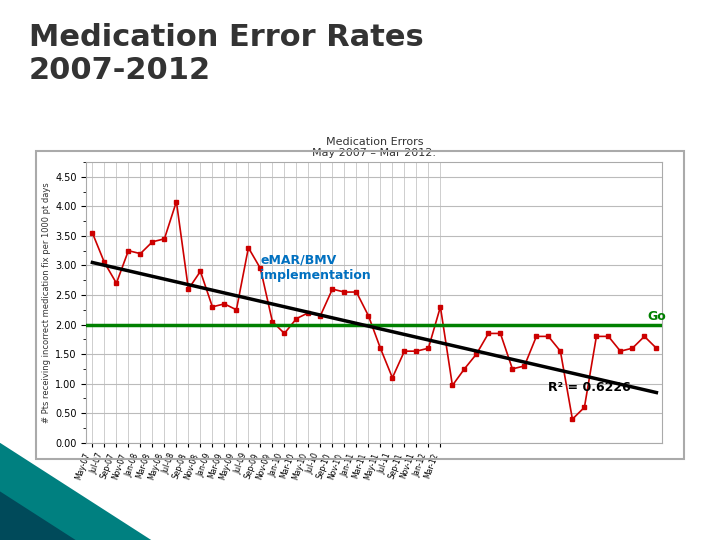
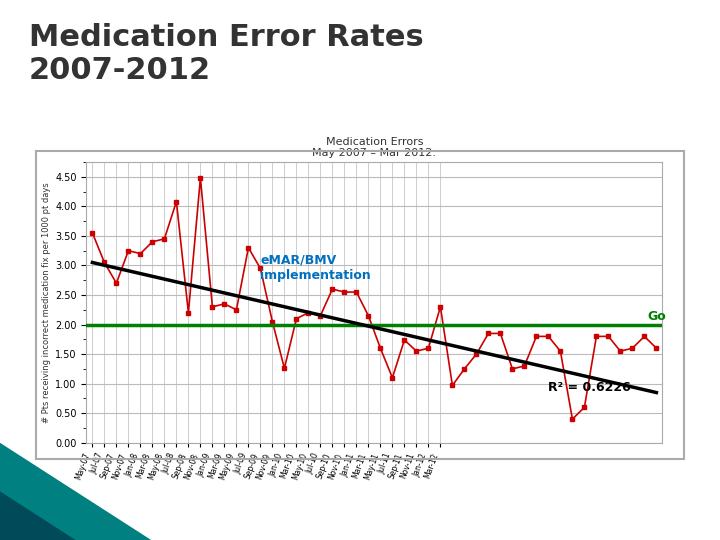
Sep-08: 2.60 -> 2.20
Nov-08: 2.90 -> 4.48
Jan-10: 1.85 -> 1.26
Sep-11: 1.55 -> 1.74
